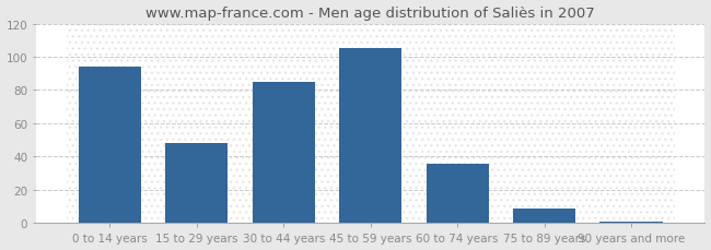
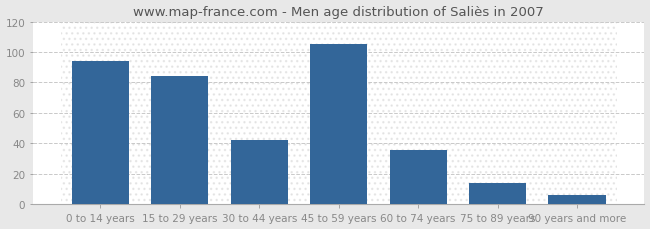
15 to 29 years: 48 -> 84
30 to 44 years: 85 -> 42
75 to 89 years: 9 -> 14
90 years and more: 1 -> 6
